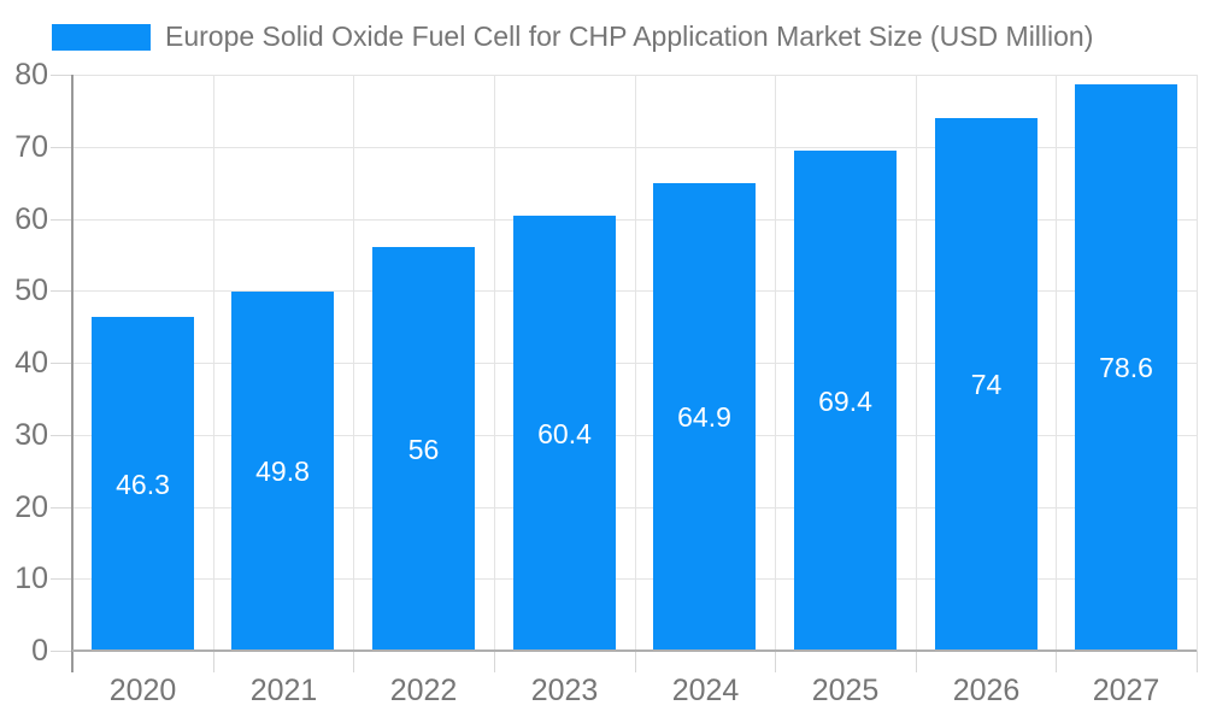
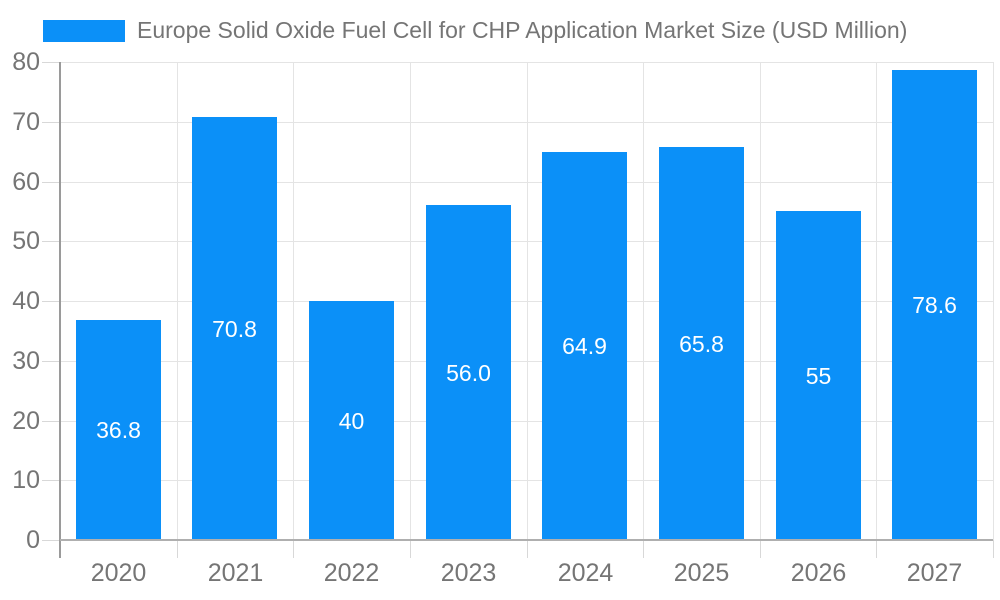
2020: 46.3 -> 36.8
2021: 49.8 -> 70.8
2022: 56 -> 40
2023: 60.4 -> 56.0
2025: 69.4 -> 65.8
2026: 74 -> 55
